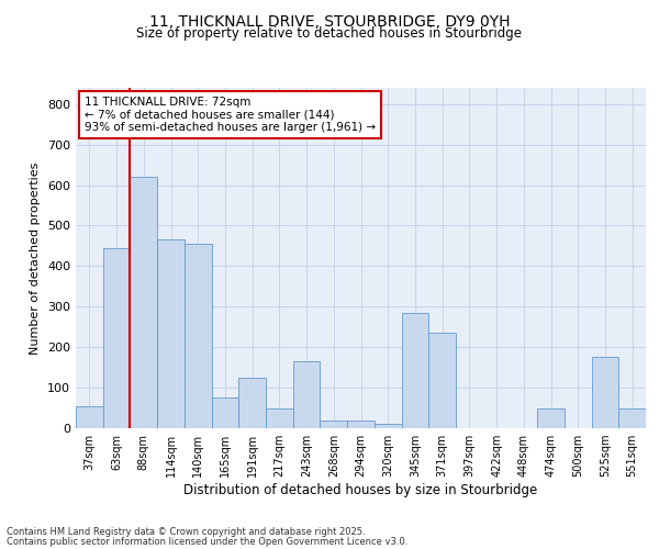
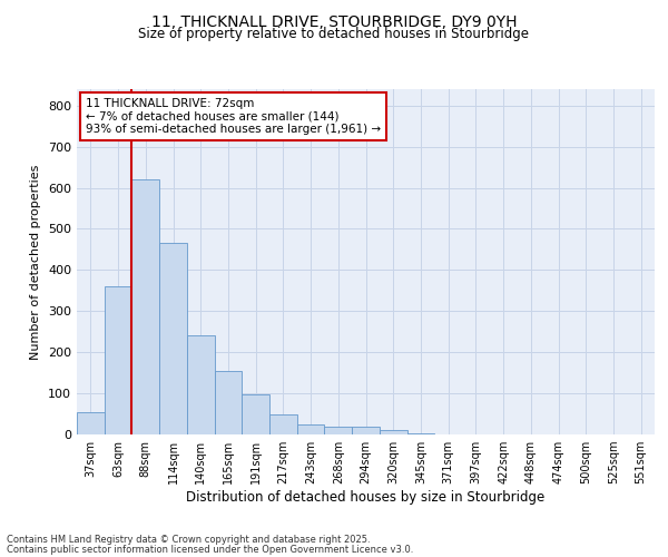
63sqm: 445 -> 360
140sqm: 455 -> 240
165sqm: 75 -> 155
191sqm: 125 -> 97
243sqm: 165 -> 25
345sqm: 285 -> 3
371sqm: 235 -> 1
474sqm: 50 -> 0
525sqm: 175 -> 0
551sqm: 50 -> 0
